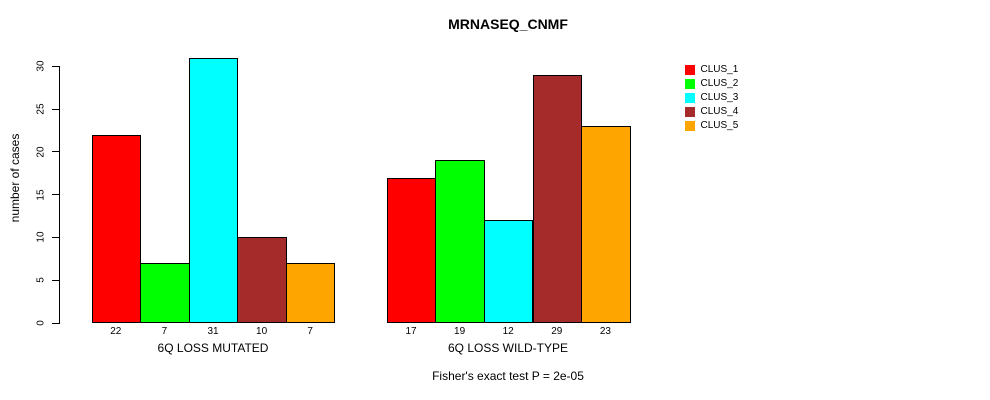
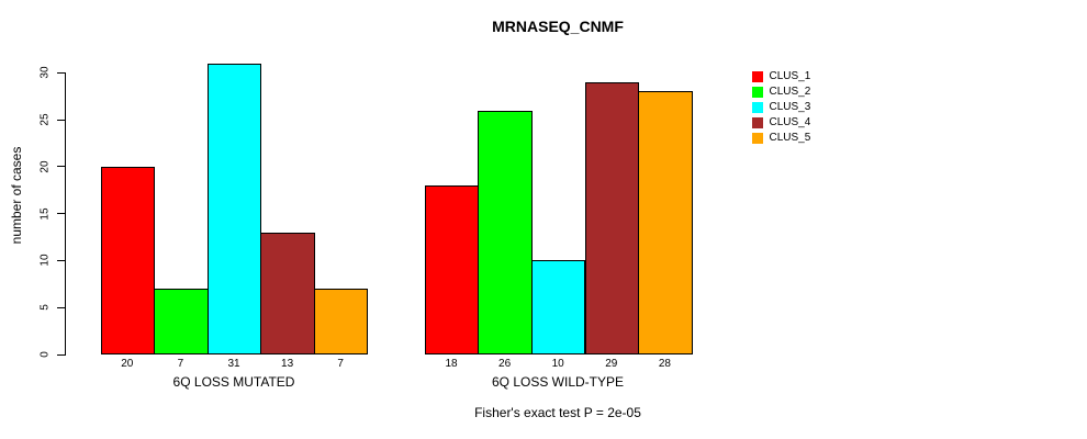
CLUS_1/6Q LOSS MUTATED: 22 -> 20
CLUS_4/6Q LOSS MUTATED: 10 -> 13
CLUS_1/6Q LOSS WILD-TYPE: 17 -> 18
CLUS_2/6Q LOSS WILD-TYPE: 19 -> 26
CLUS_3/6Q LOSS WILD-TYPE: 12 -> 10
CLUS_5/6Q LOSS WILD-TYPE: 23 -> 28
